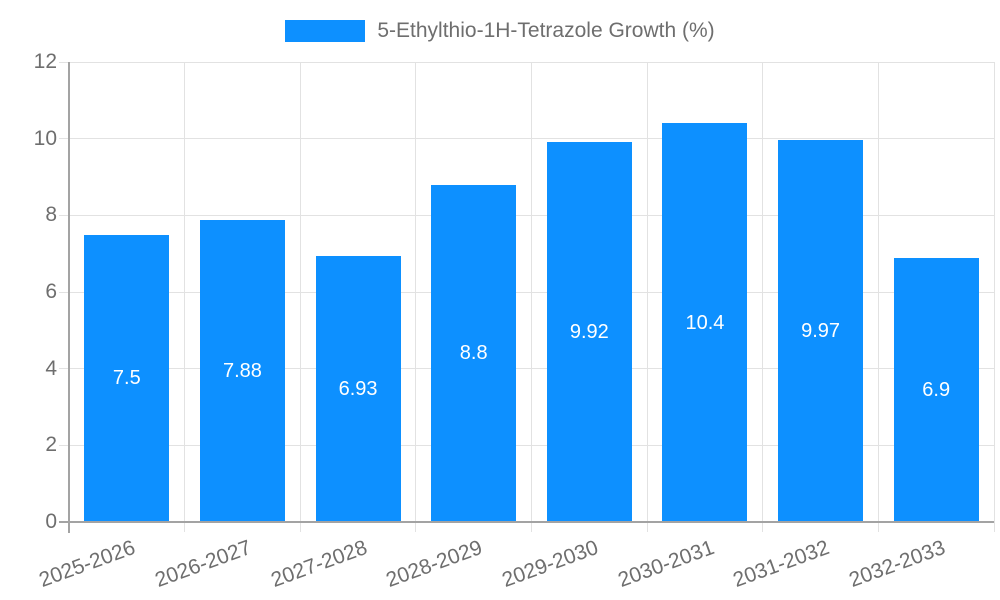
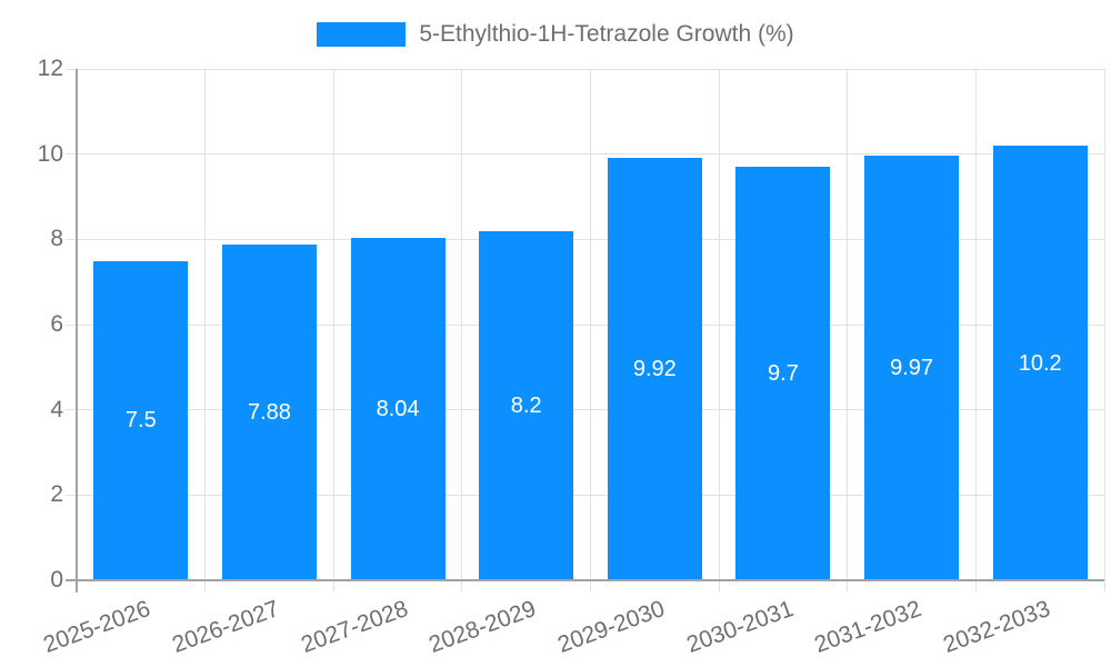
2027-2028: 6.93 -> 8.04
2028-2029: 8.8 -> 8.2
2030-2031: 10.4 -> 9.7
2032-2033: 6.9 -> 10.2
